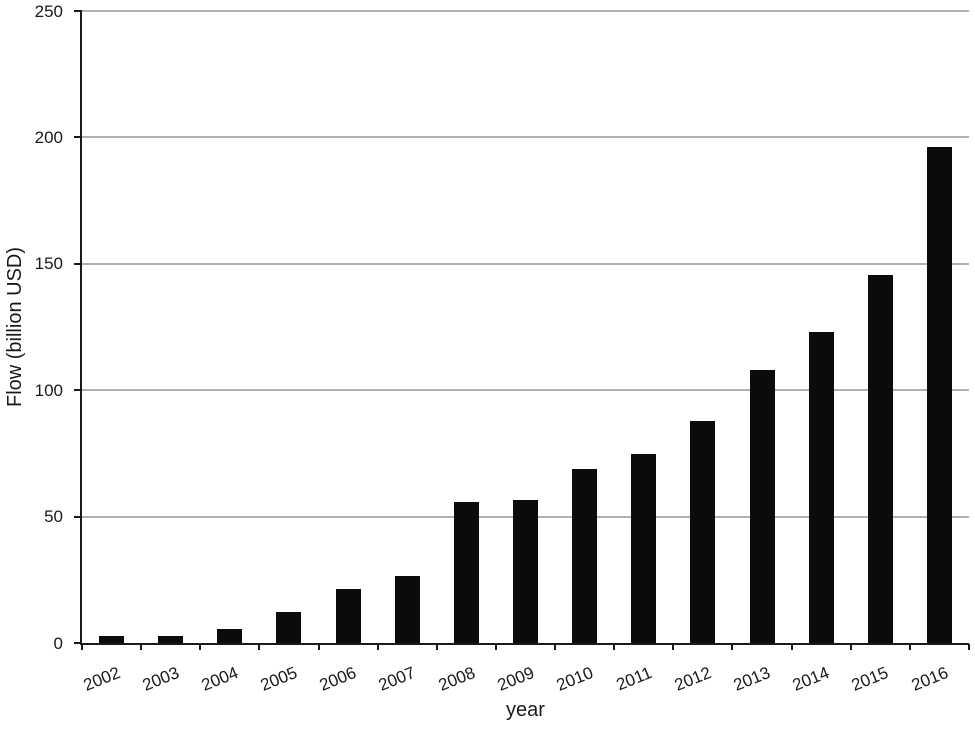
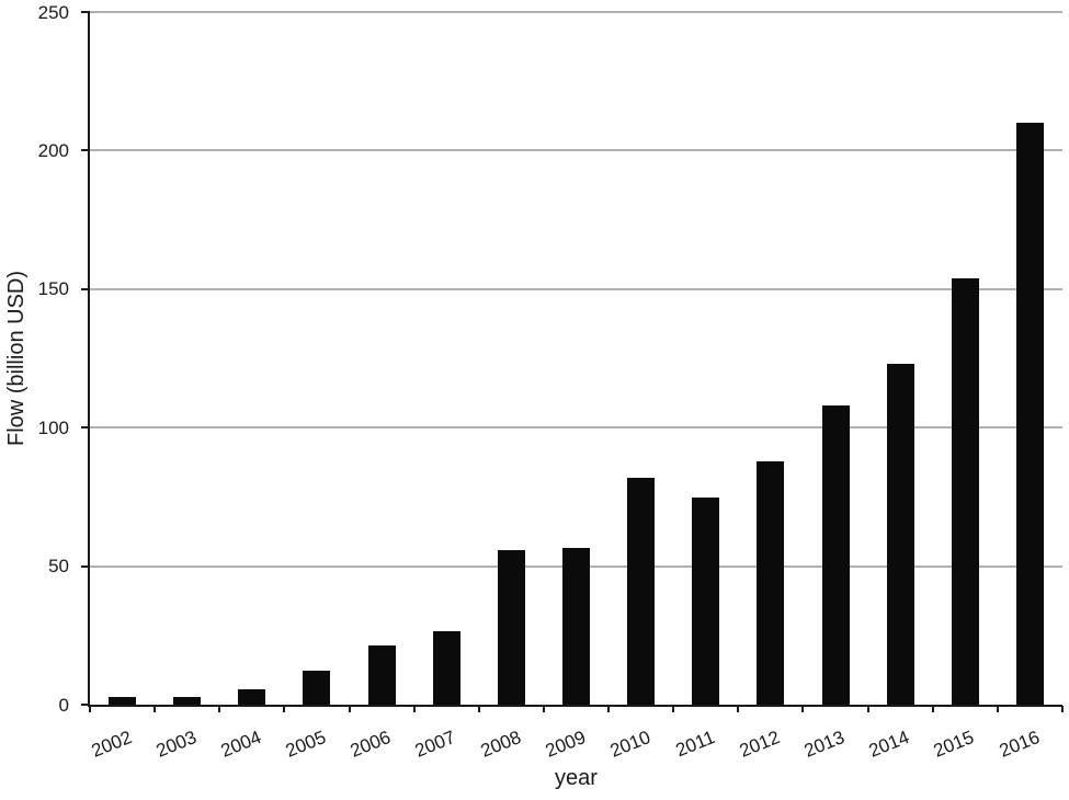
2010: 69 -> 82
2015: 146 -> 154
2016: 196 -> 210
